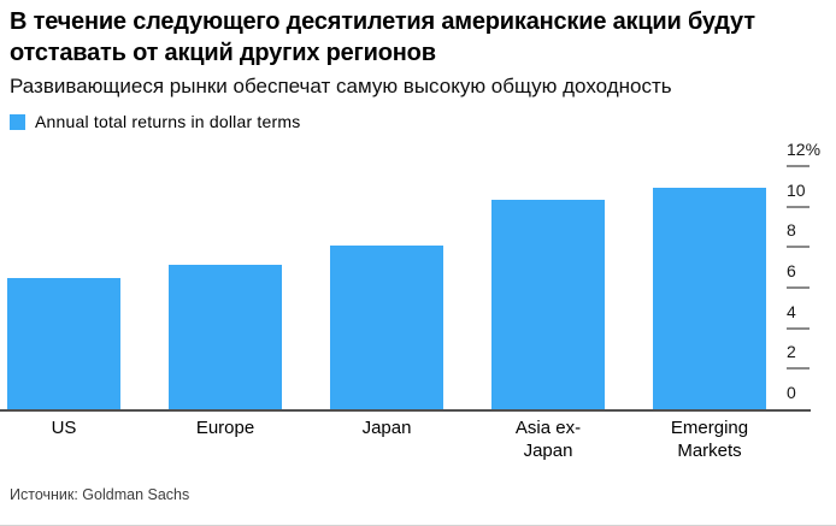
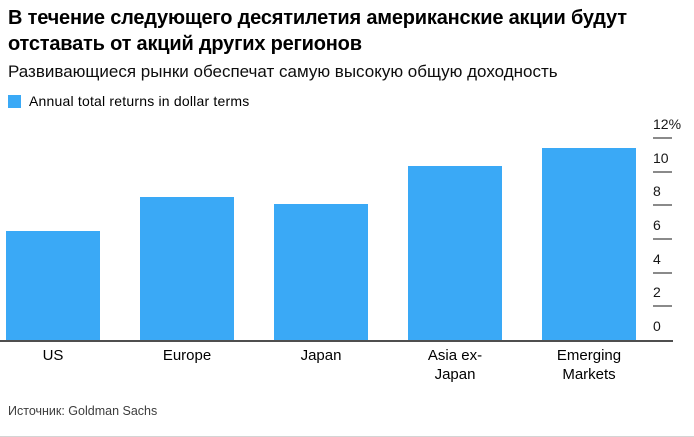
Europe: 7.1% -> 8.5%
Emerging Markets: 10.9% -> 11.4%
